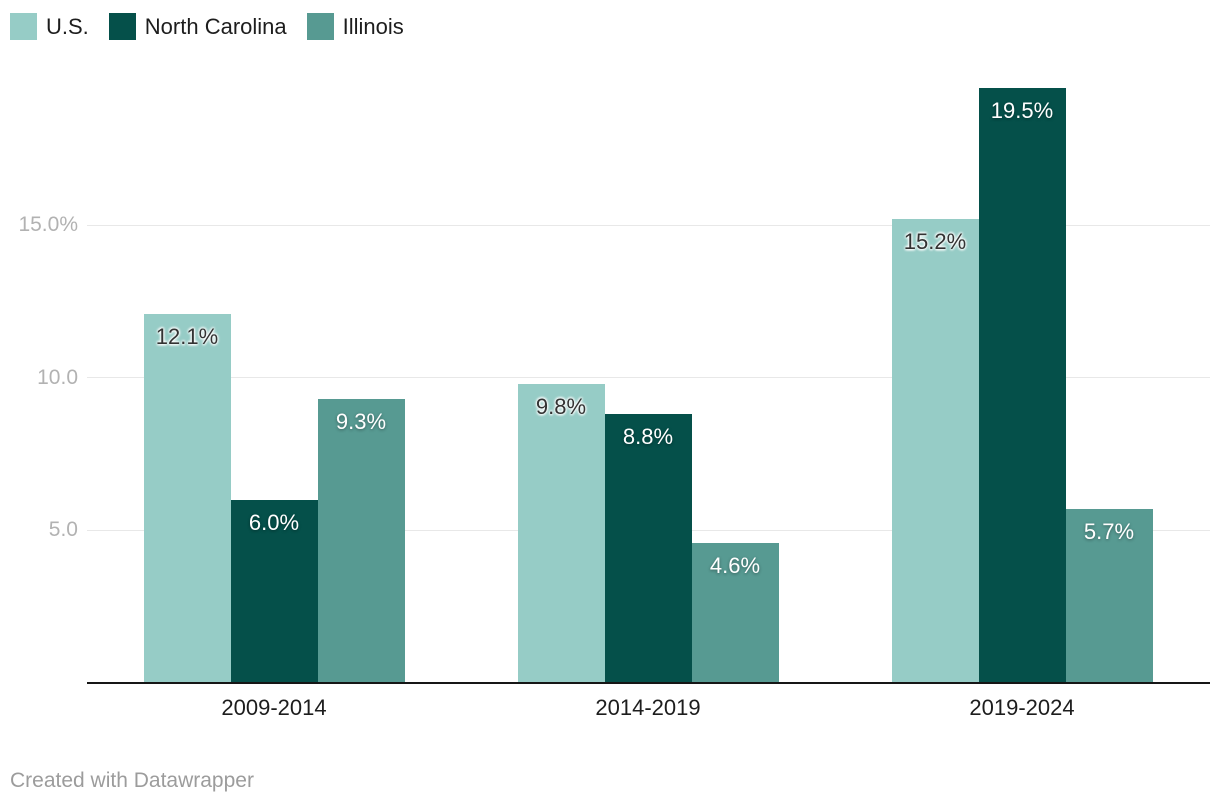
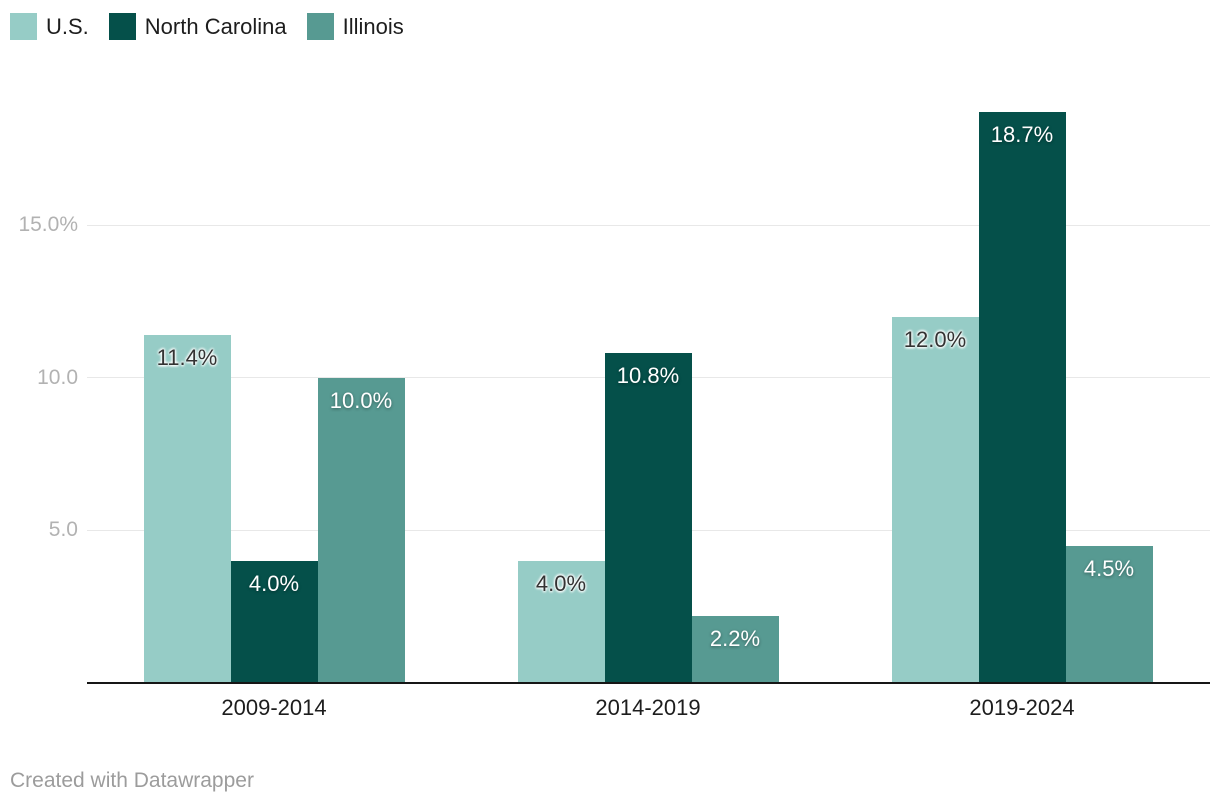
U.S./2009-2014: 12.1% -> 11.4%
North Carolina/2009-2014: 6.0% -> 4.0%
Illinois/2009-2014: 9.3% -> 10.0%
U.S./2014-2019: 9.8% -> 4.0%
North Carolina/2014-2019: 8.8% -> 10.8%
Illinois/2014-2019: 4.6% -> 2.2%
U.S./2019-2024: 15.2% -> 12.0%
North Carolina/2019-2024: 19.5% -> 18.7%
Illinois/2019-2024: 5.7% -> 4.5%
